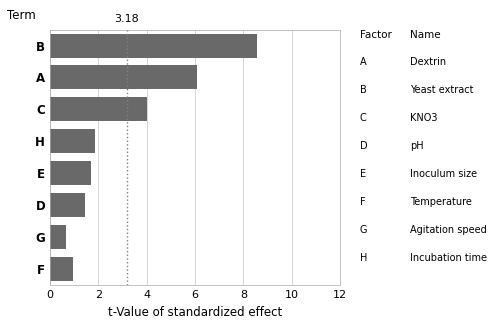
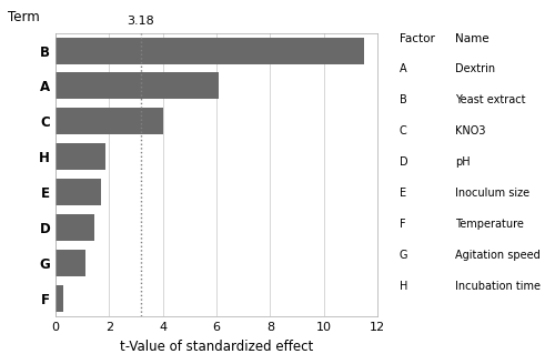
B: 8.55 -> 11.50
G: 0.65 -> 1.10
F: 0.95 -> 0.30
